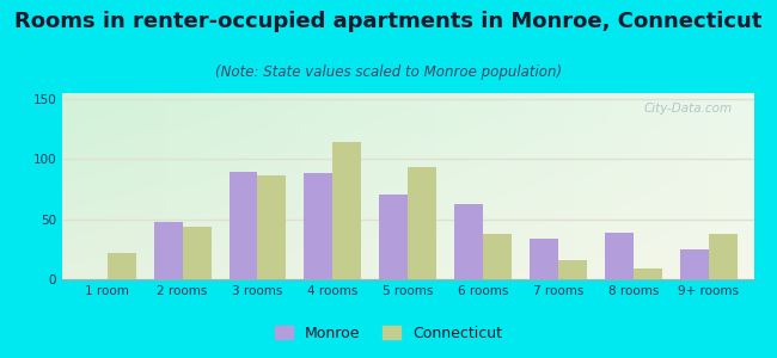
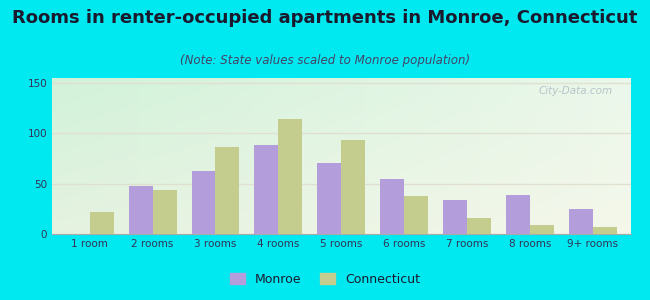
Monroe/3 rooms: 89 -> 63
Monroe/6 rooms: 63 -> 55
Connecticut/9+ rooms: 38 -> 7
